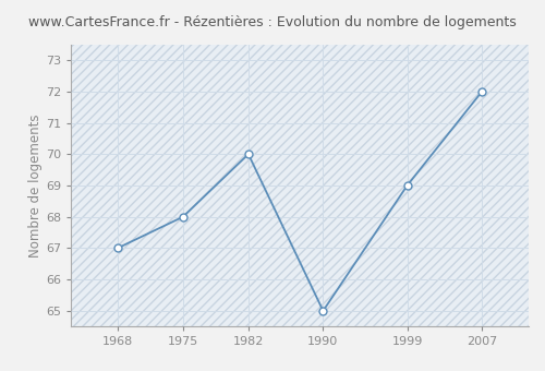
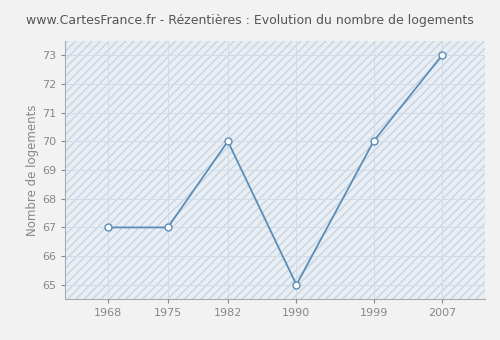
1975: 68 -> 67
1999: 69 -> 70
2007: 72 -> 73
